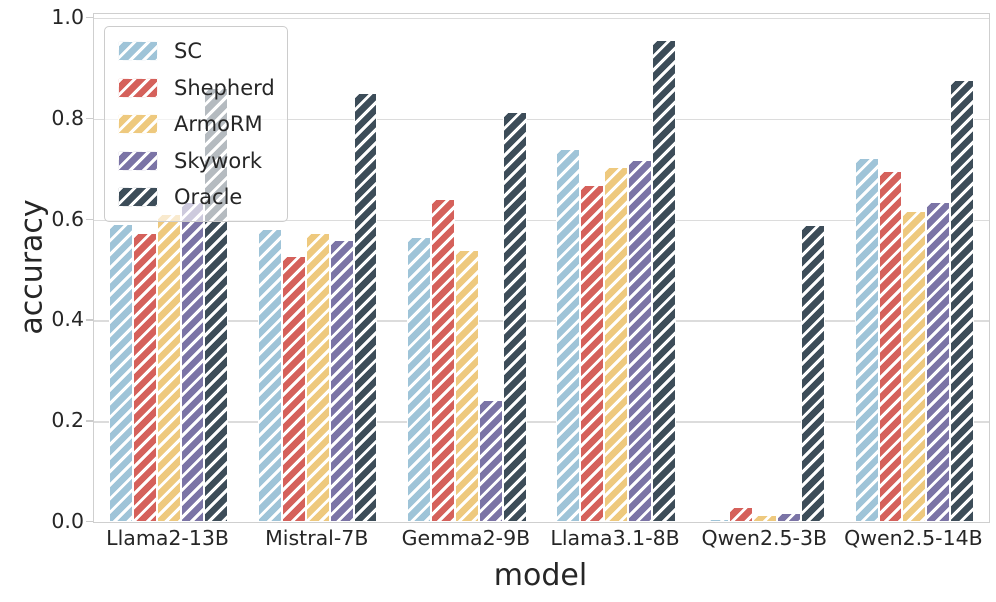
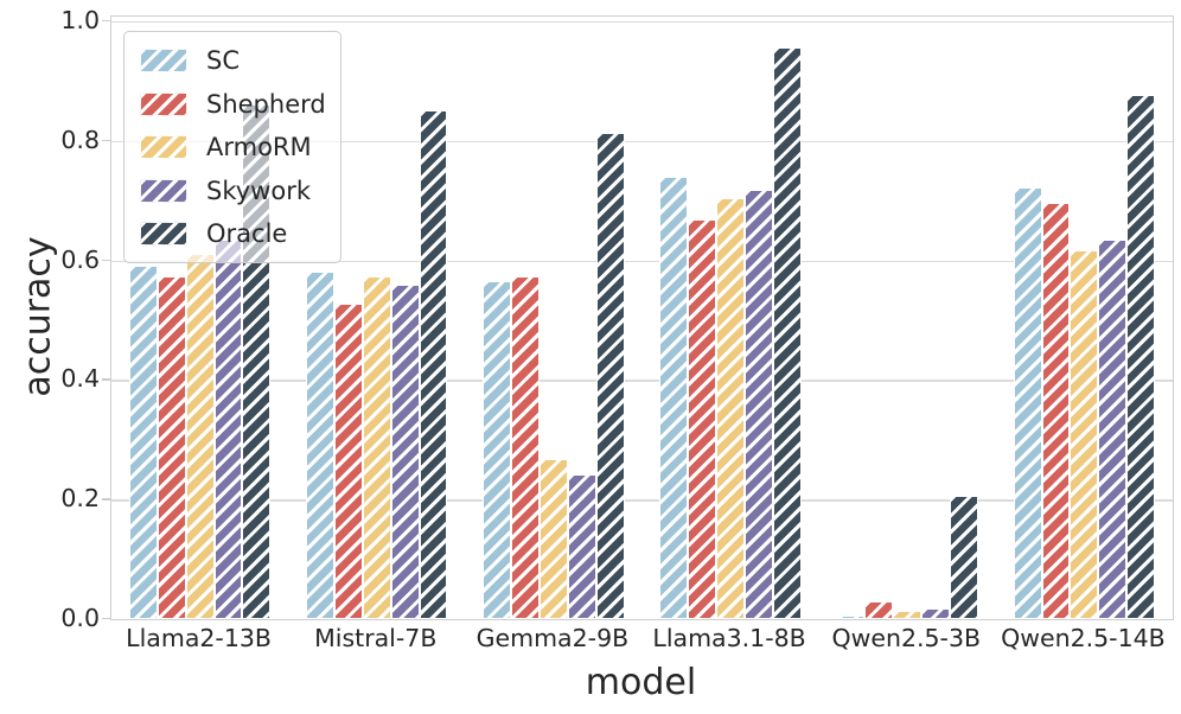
Shepherd/Gemma2-9B: 0.64 -> 0.57
ArmoRM/Gemma2-9B: 0.54 -> 0.27
Oracle/Qwen2.5-3B: 0.59 -> 0.21
